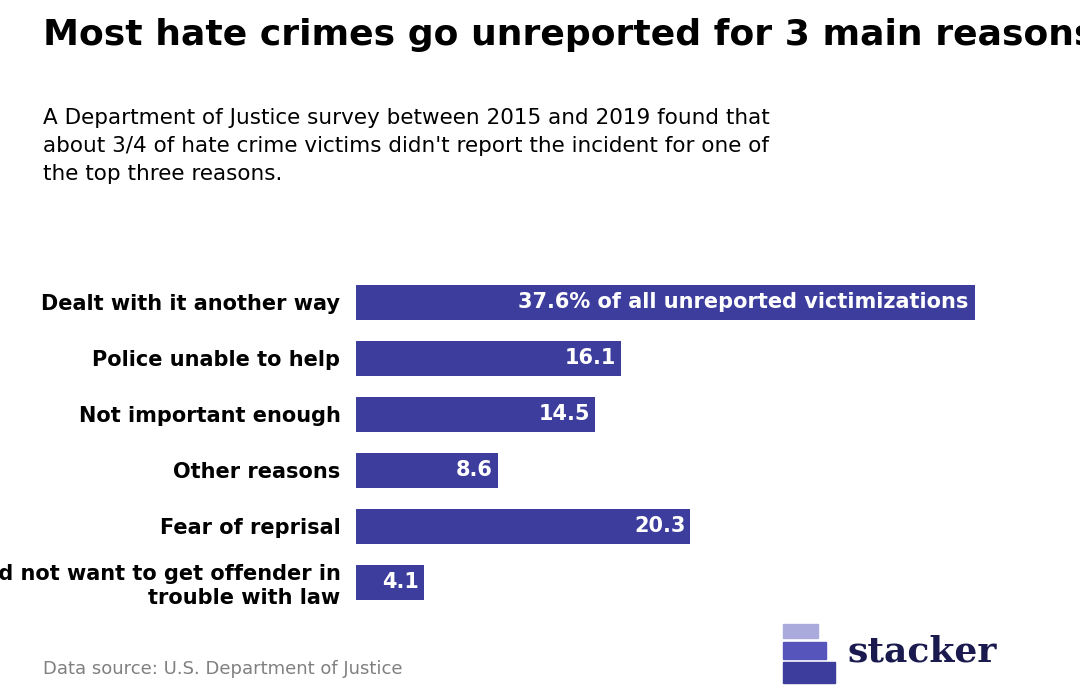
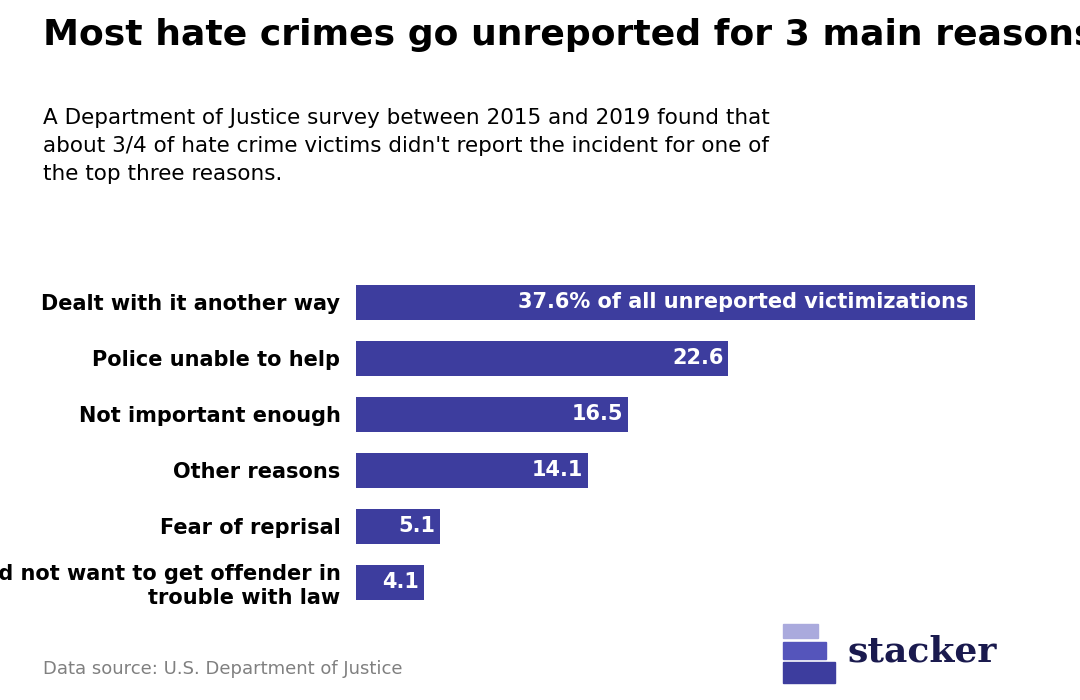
Police unable to help: 16.1 -> 22.6
Not important enough: 14.5 -> 16.5
Other reasons: 8.6 -> 14.1
Fear of reprisal: 20.3 -> 5.1
